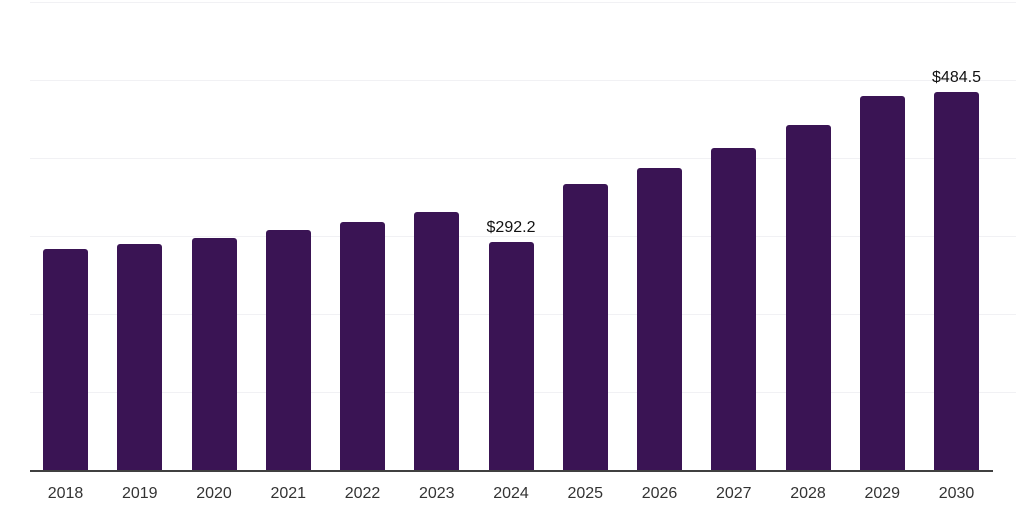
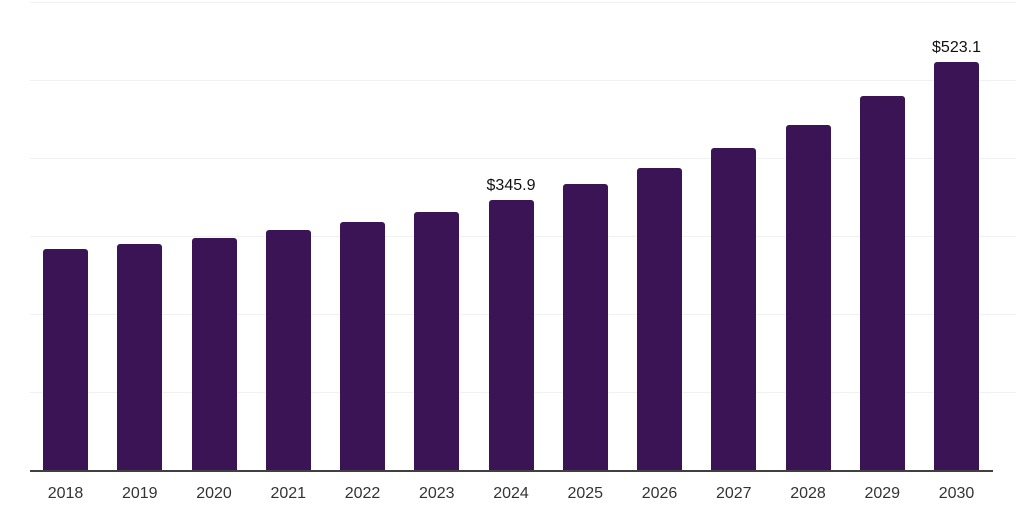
2024: $292.2 -> $345.9
2030: $484.5 -> $523.1
